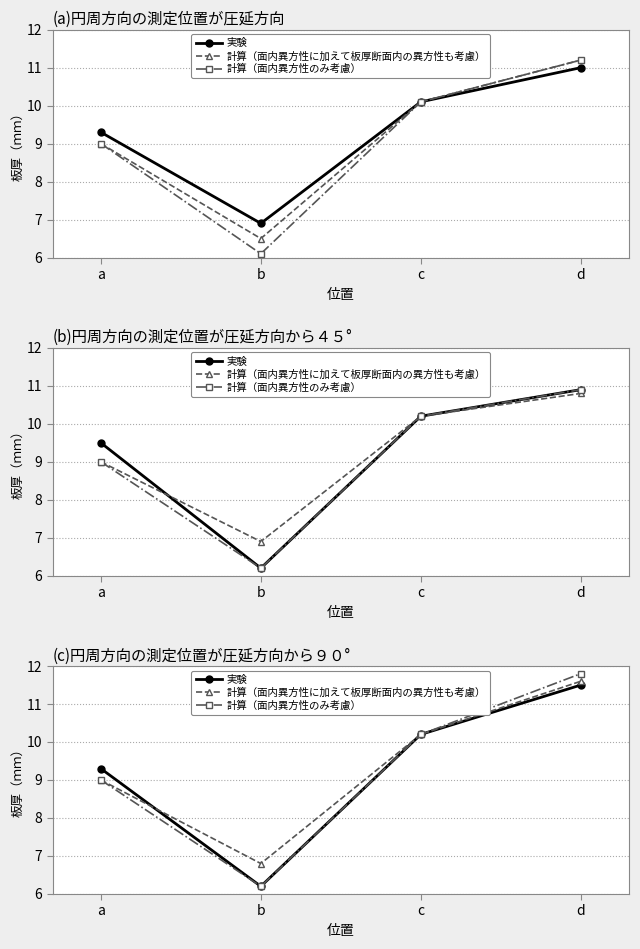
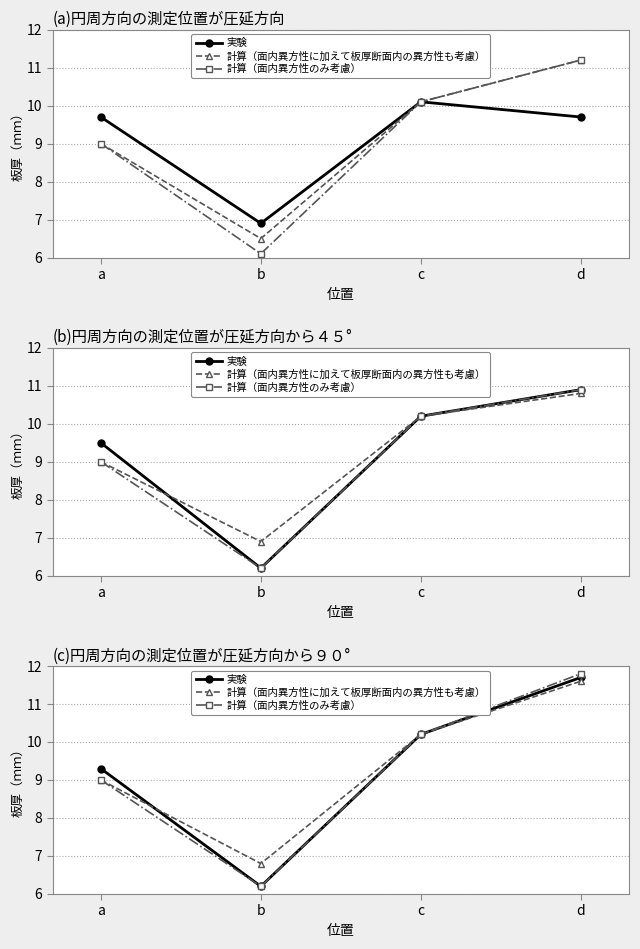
(a)円周方向の測定位置が圧延方向/実験/a: 9.3 -> 9.7
(a)円周方向の測定位置が圧延方向/実験/d: 11.0 -> 9.7
(c)円周方向の測定位置が圧延方向から９０°/実験/d: 11.5 -> 11.7
